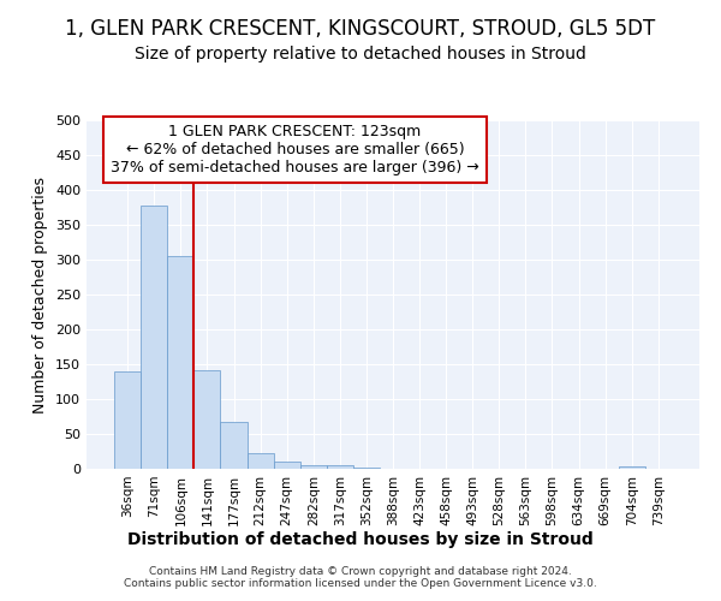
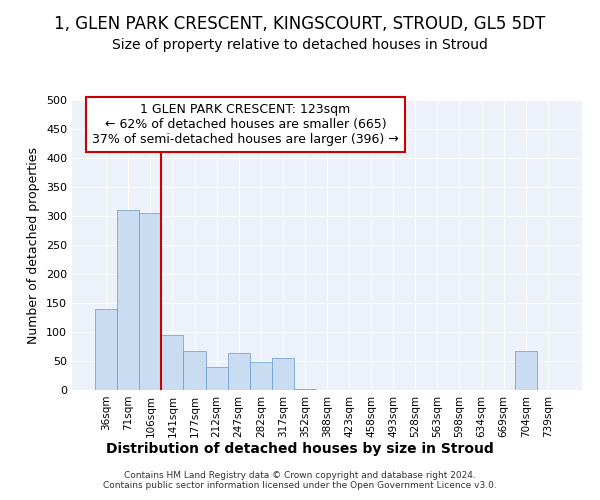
71sqm: 378 -> 310
141sqm: 142 -> 94
212sqm: 23 -> 40
247sqm: 10 -> 64
282sqm: 6 -> 48
317sqm: 5 -> 56
704sqm: 4 -> 68
